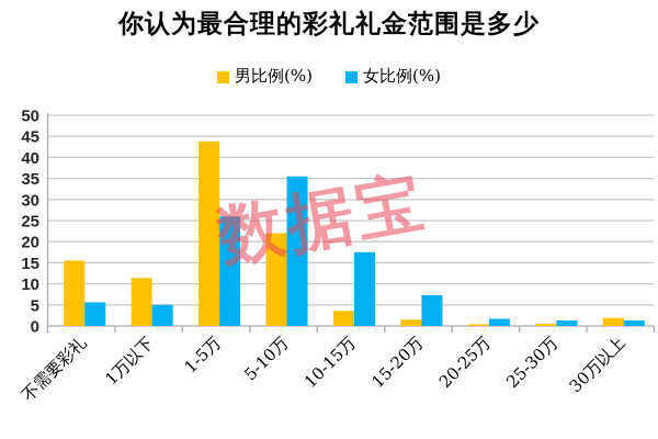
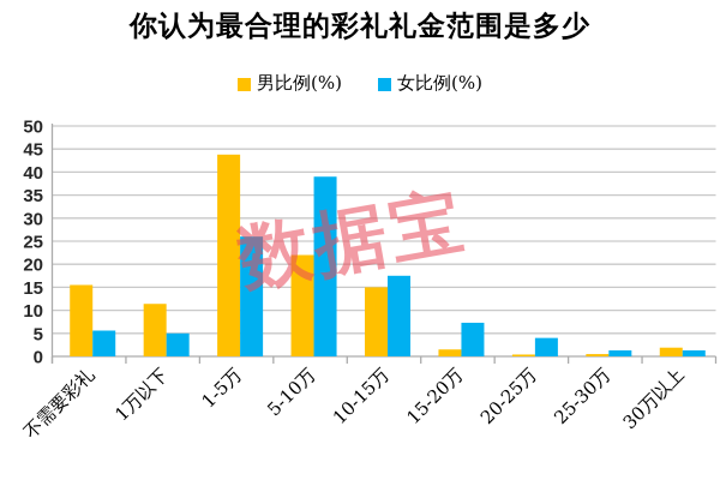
女比例(%)/5-10万: 36 -> 39
男比例(%)/10-15万: 4 -> 15
女比例(%)/20-25万: 2 -> 4
